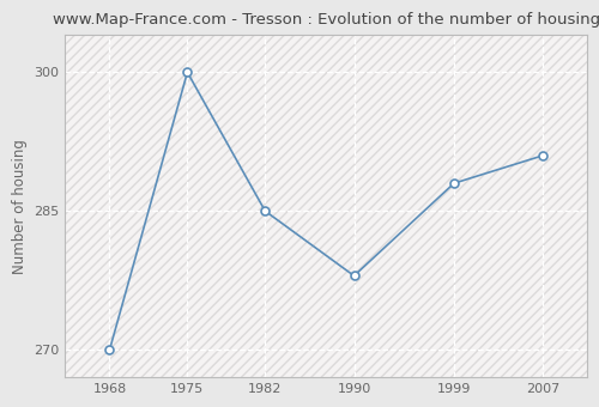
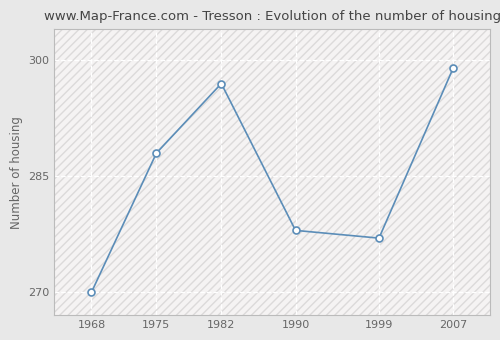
1975: 300 -> 288
1982: 285 -> 297
1999: 288 -> 277
2007: 291 -> 299
